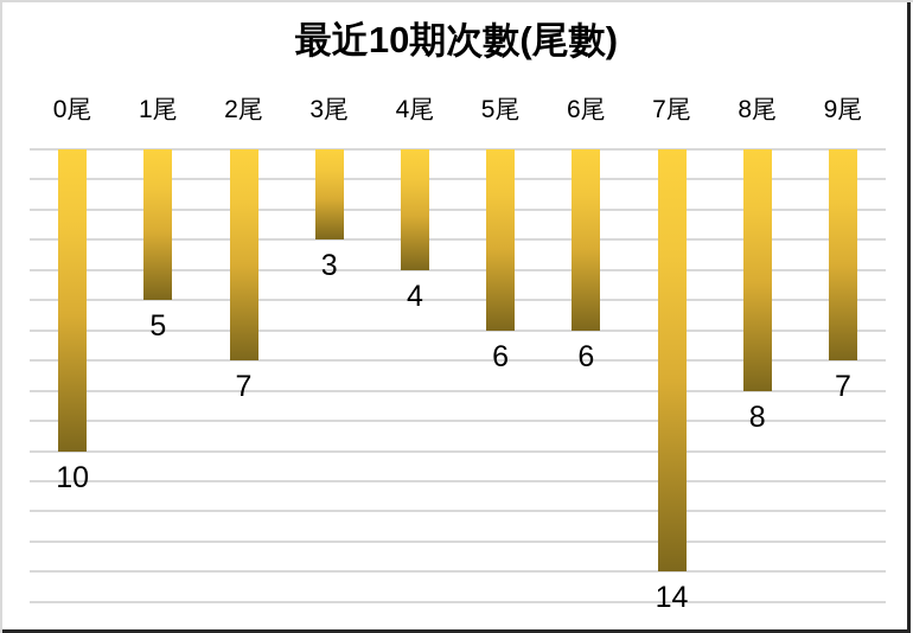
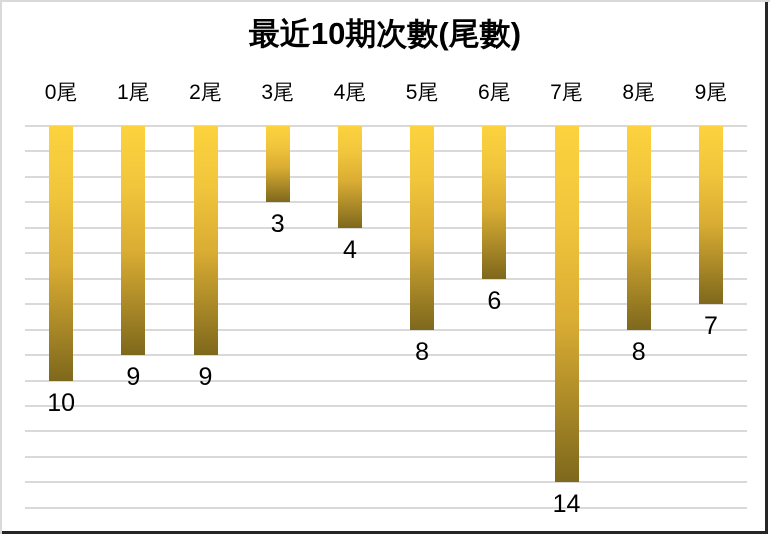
1尾: 5 -> 9
2尾: 7 -> 9
5尾: 6 -> 8
